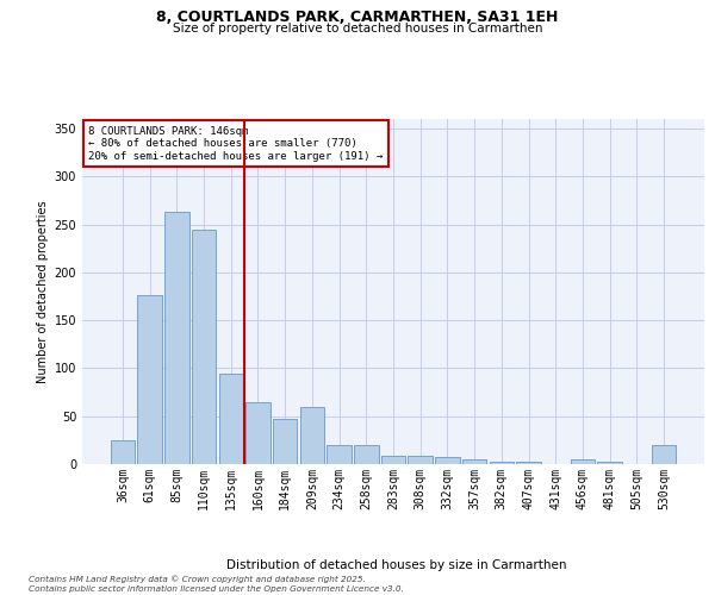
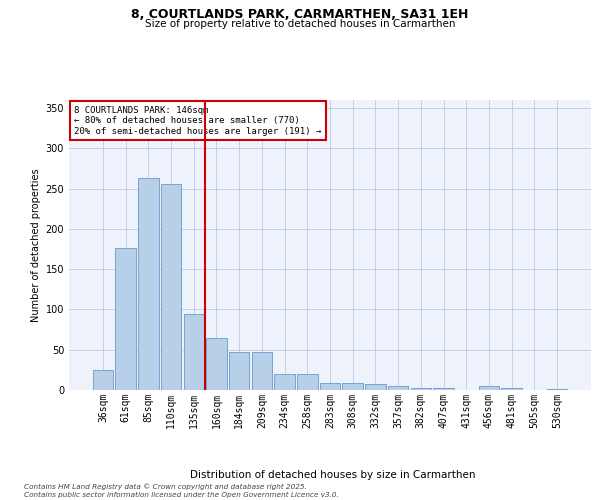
110sqm: 244 -> 256
209sqm: 60 -> 47
530sqm: 20 -> 1
